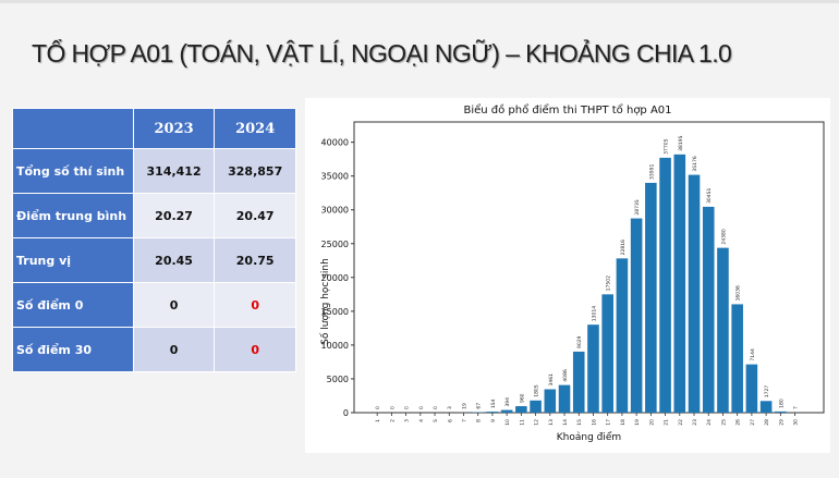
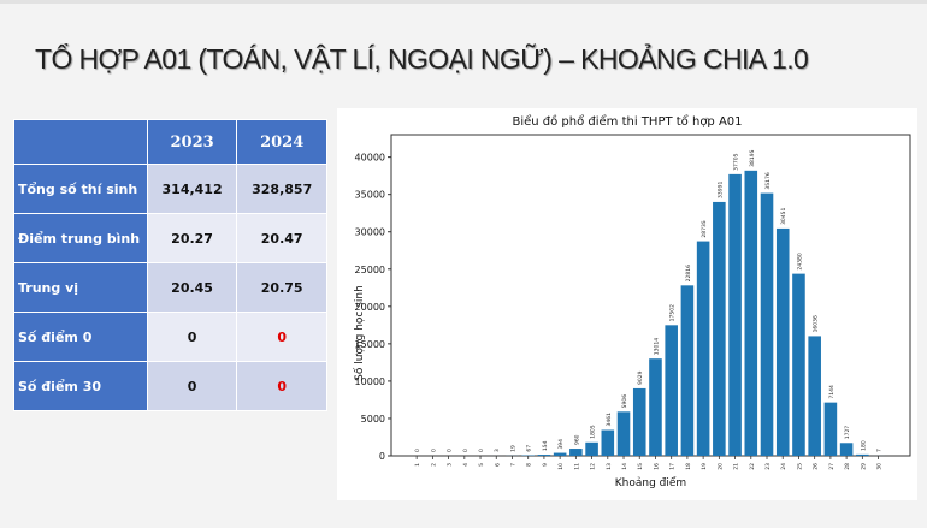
14: 4086 -> 5906
